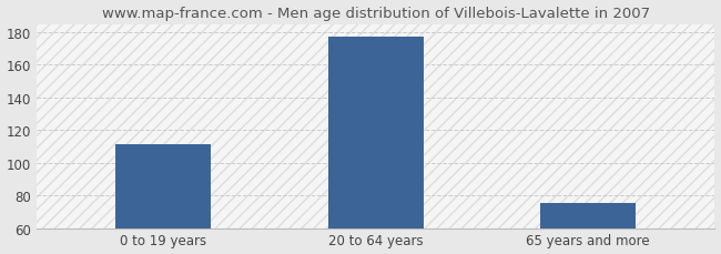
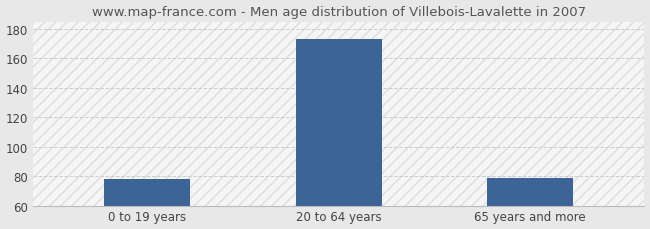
0 to 19 years: 111 -> 78
20 to 64 years: 177 -> 173
65 years and more: 75 -> 79
